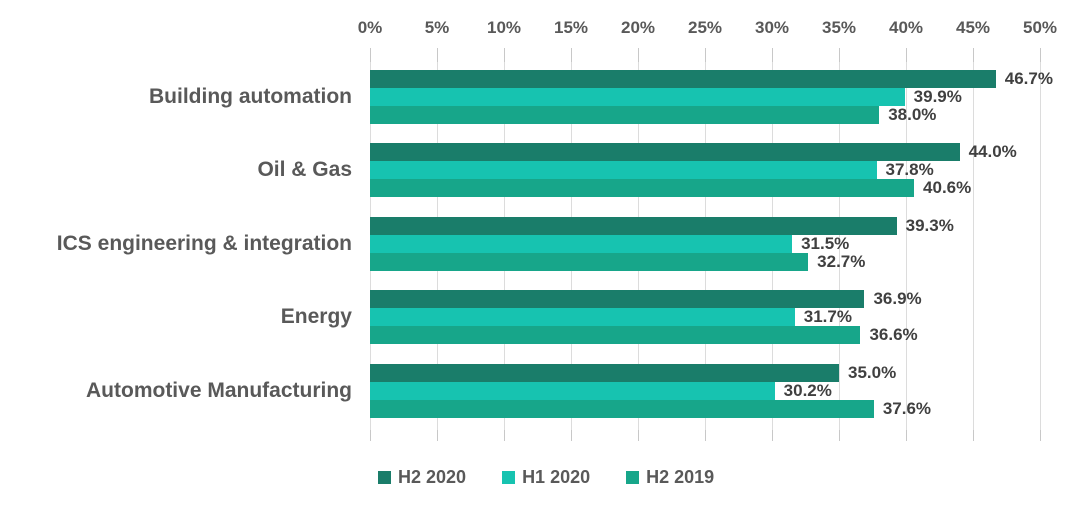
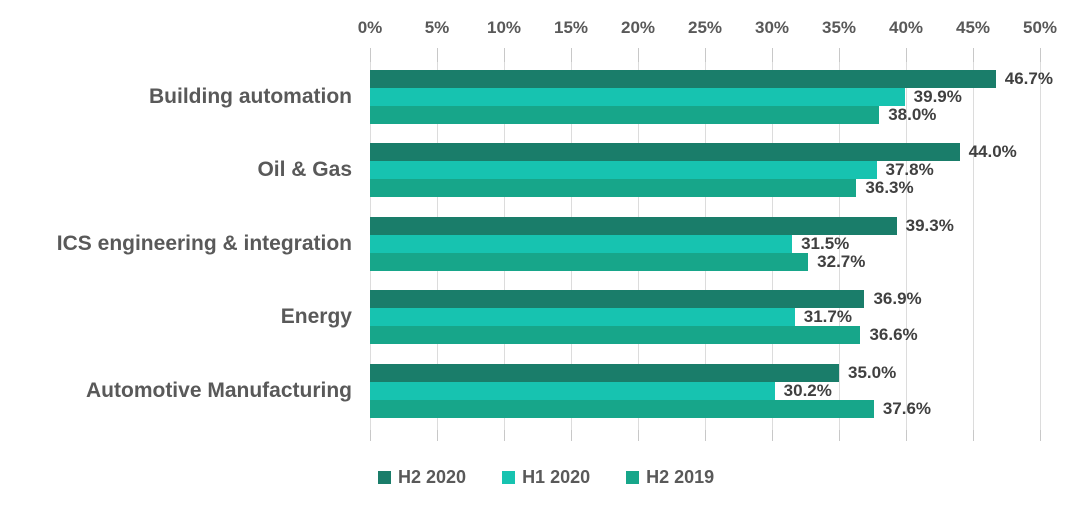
H2 2019/Oil & Gas: 40.6% -> 36.3%
